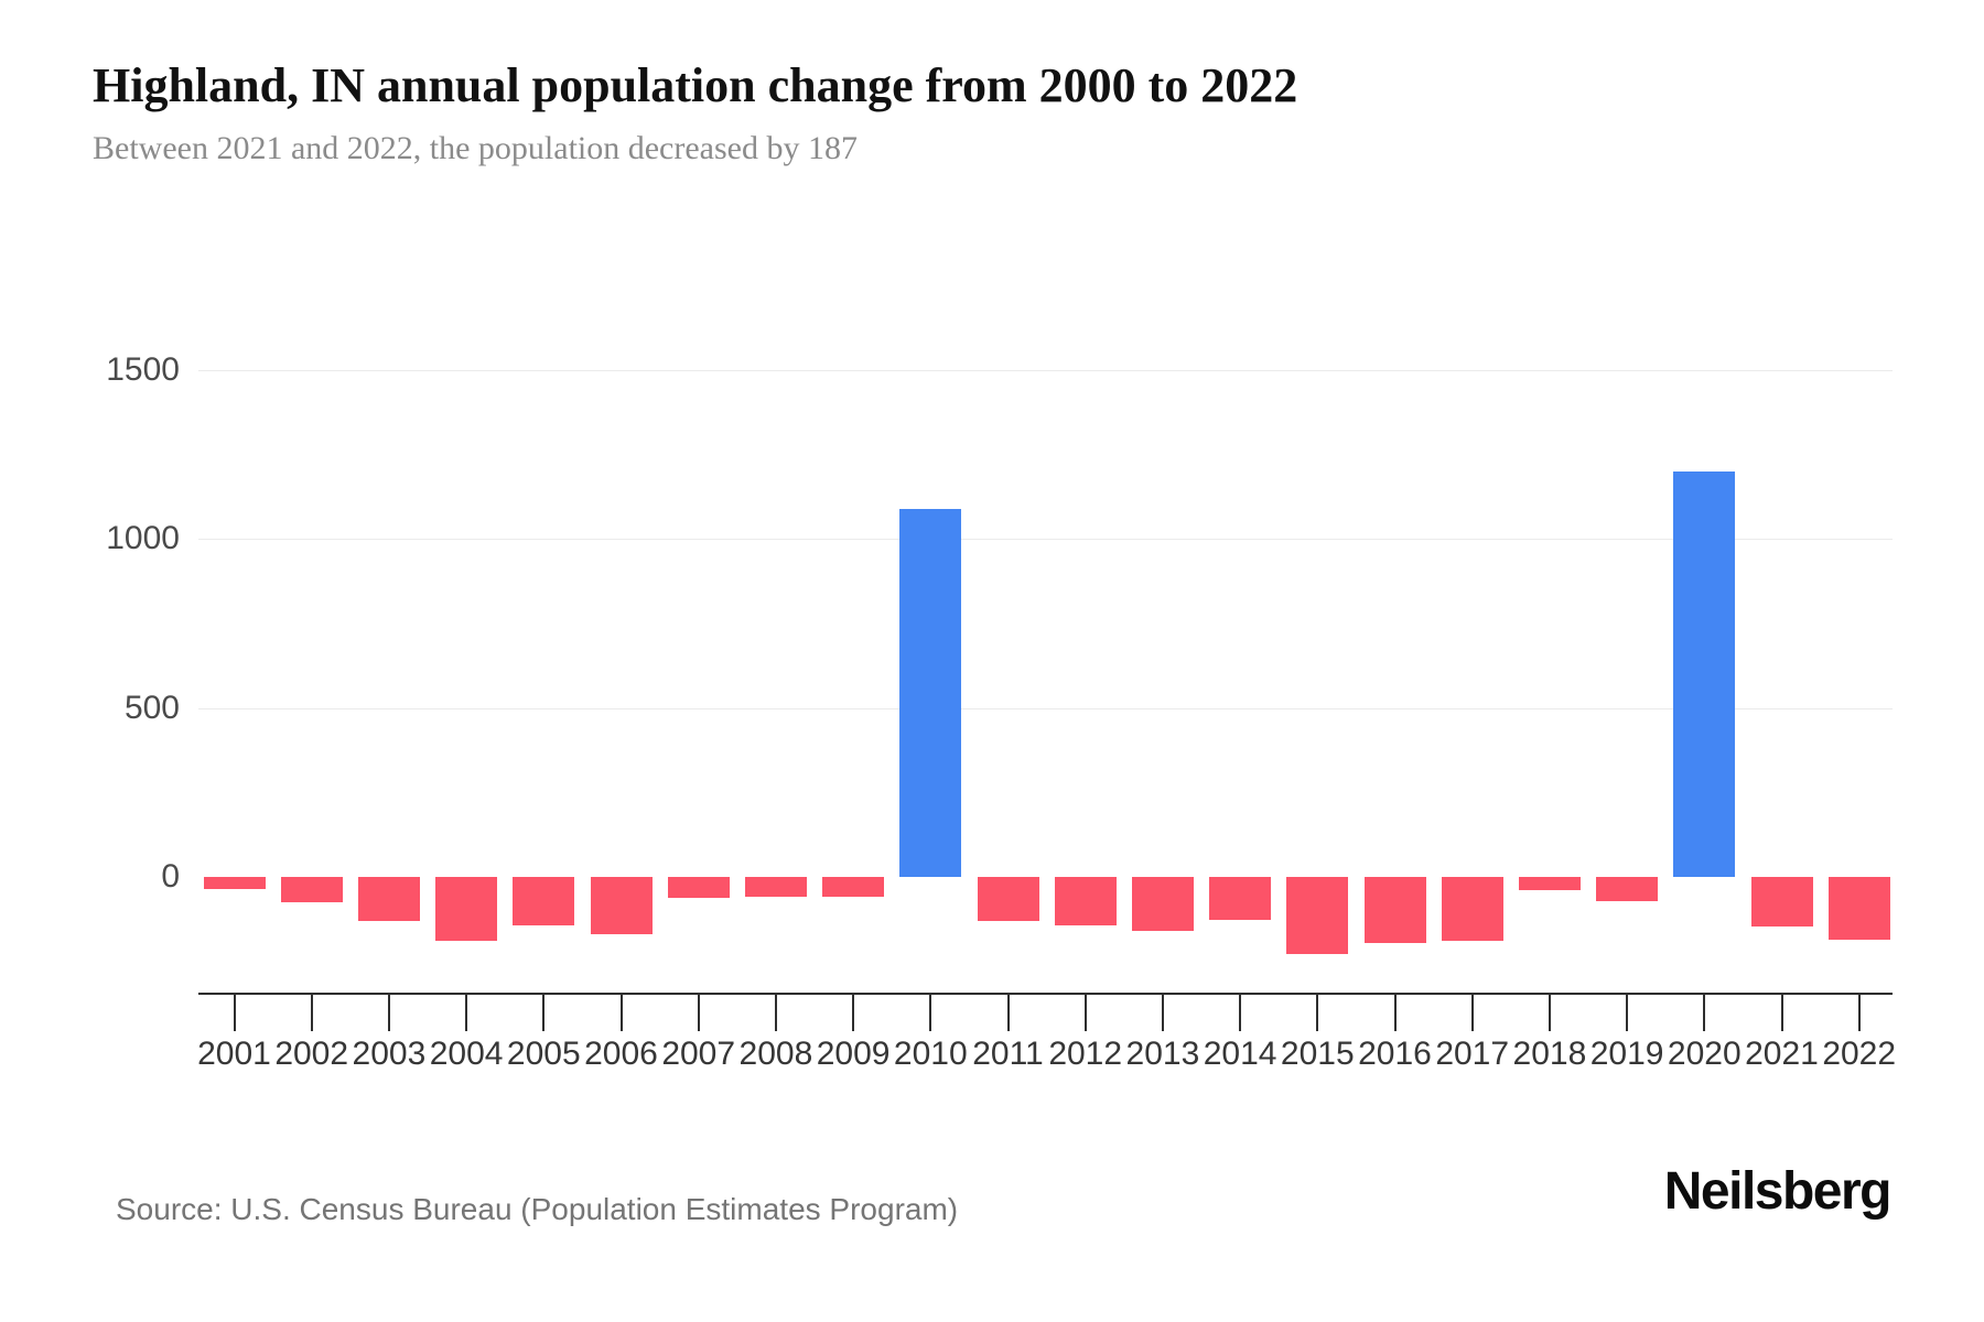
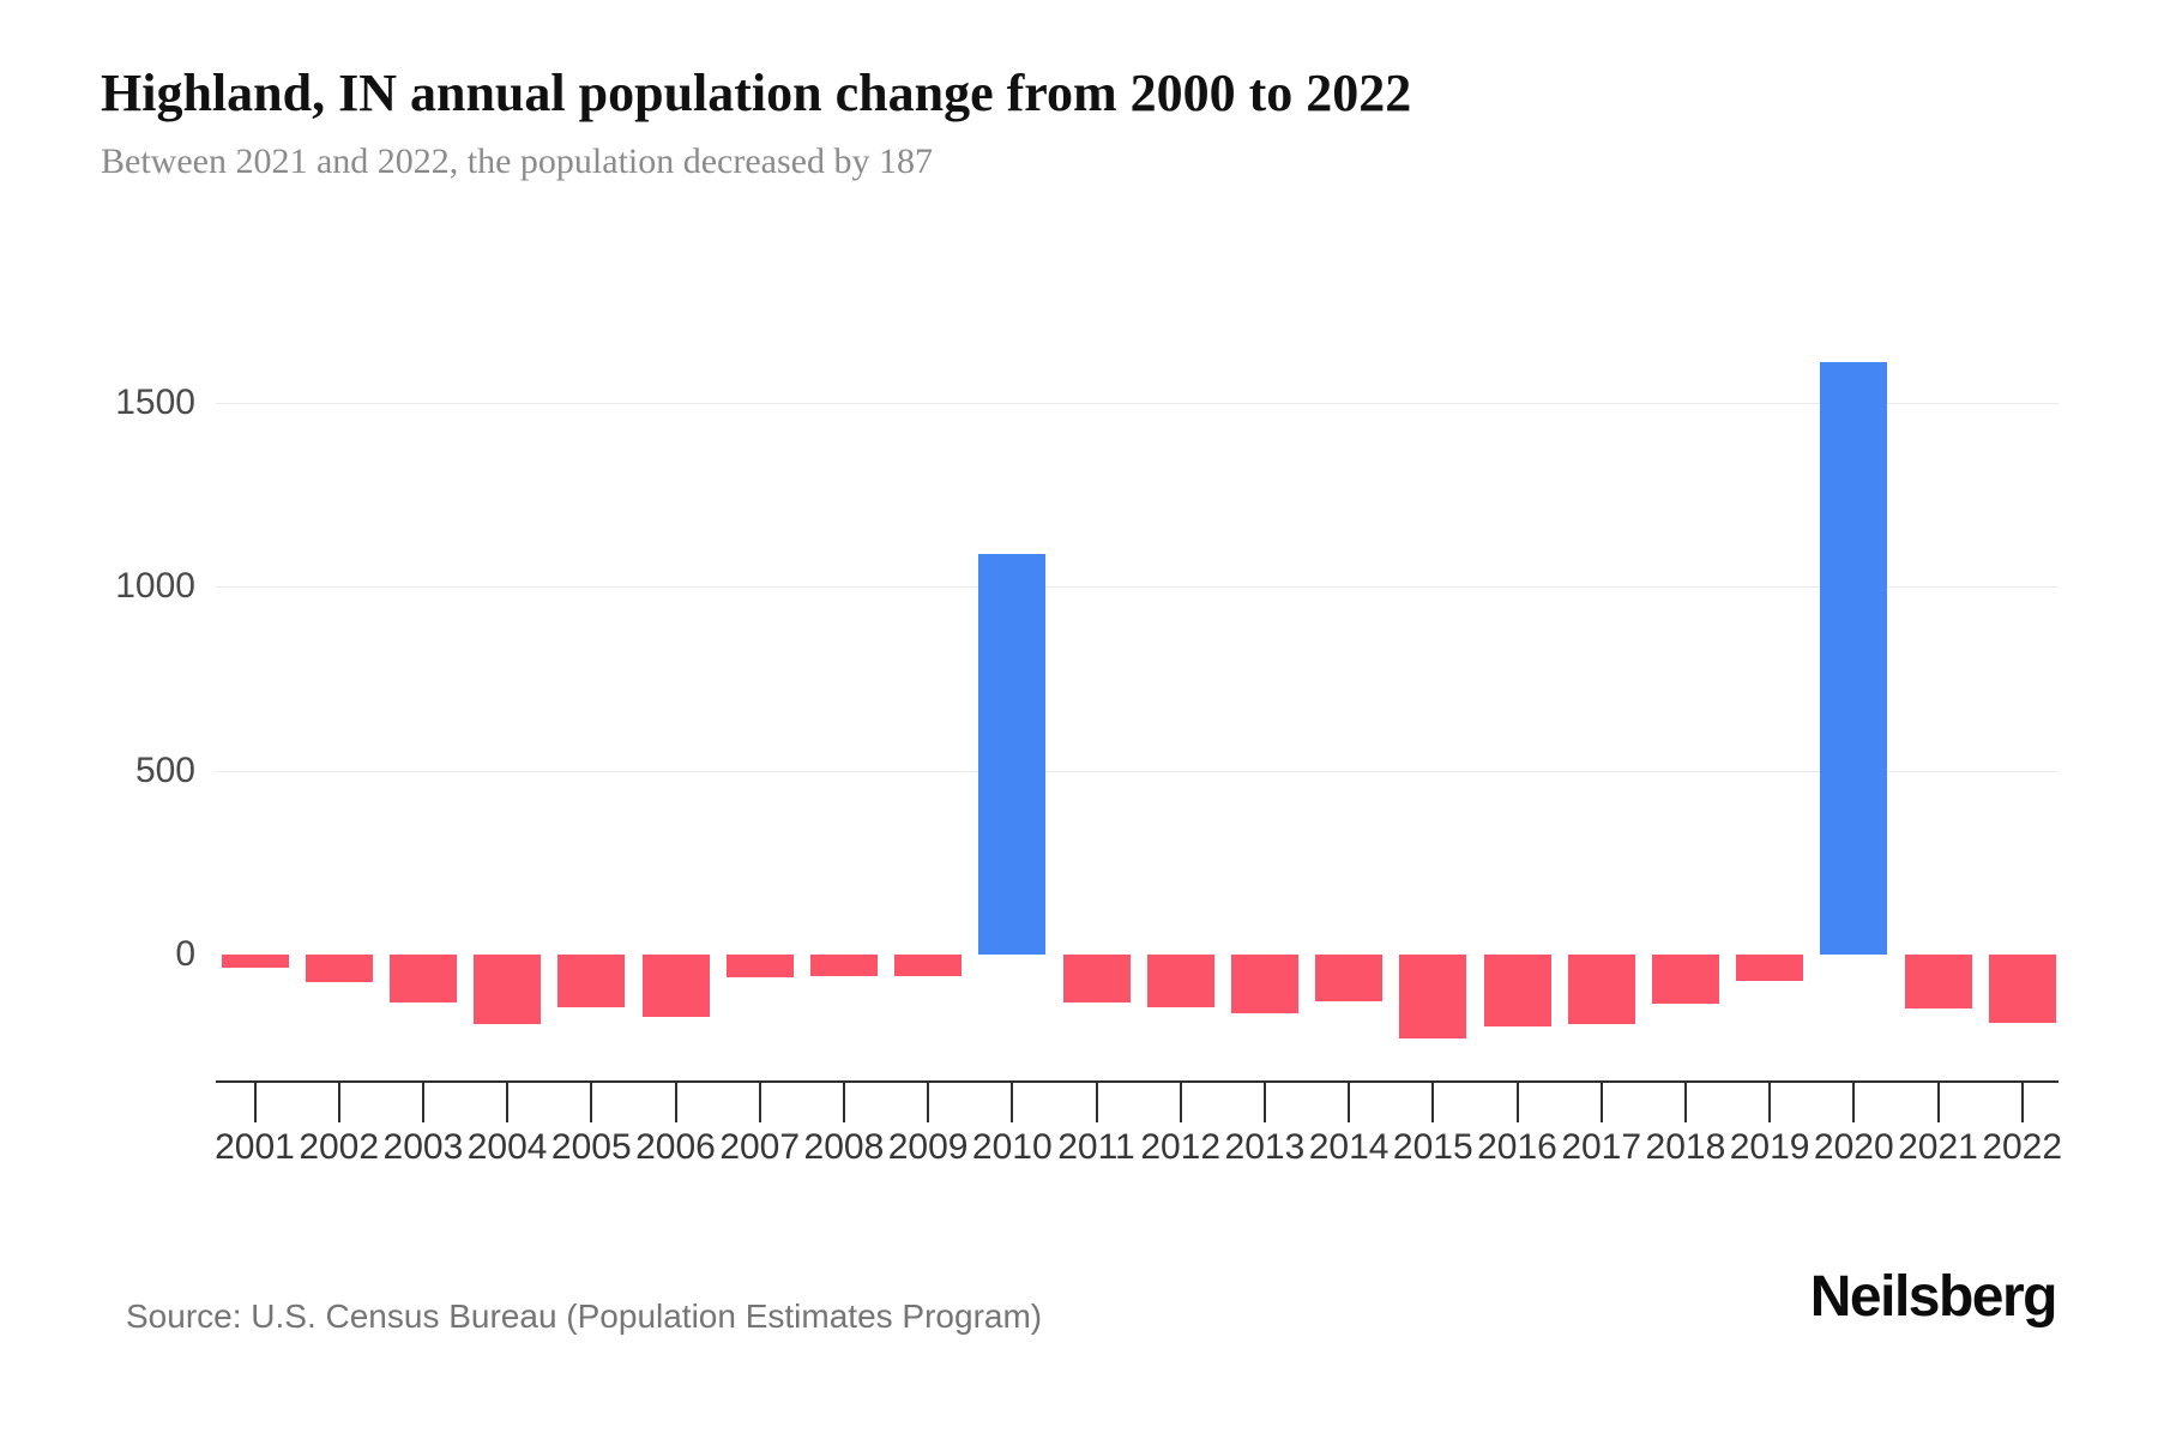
2018: -40 -> -140
2020: 1200 -> 1610
